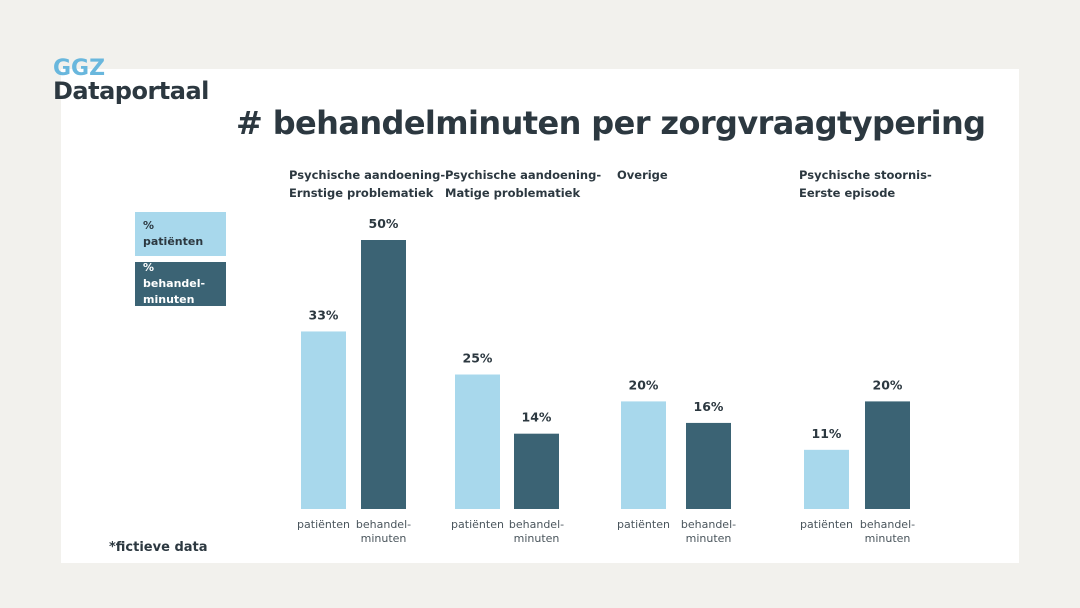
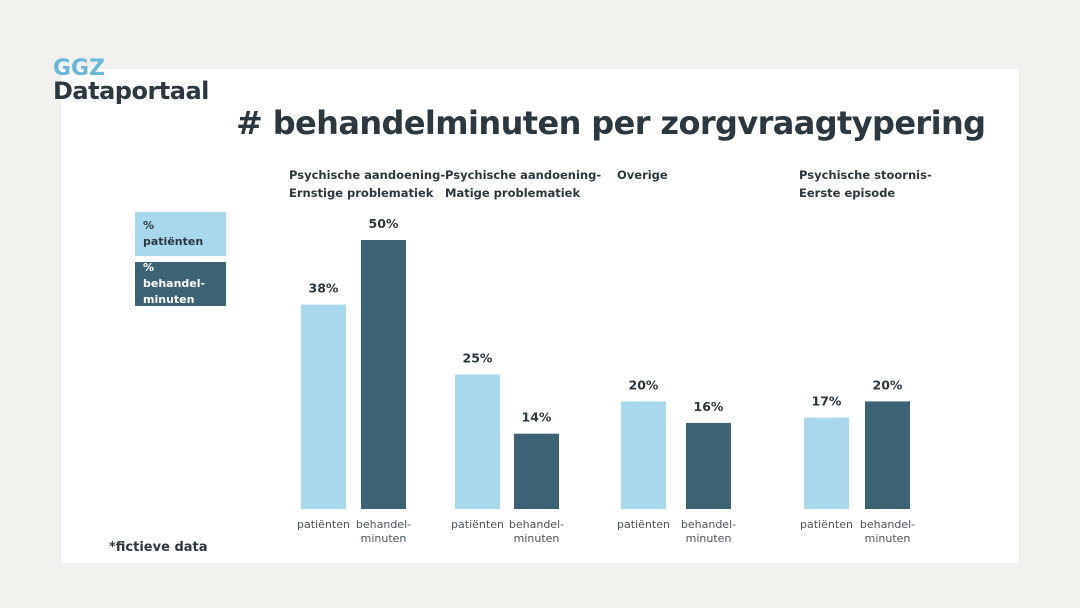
% patiënten/Psychische aandoening-Ernstige problematiek: 33% -> 38%
% patiënten/Psychische stoornis-Eerste episode: 11% -> 17%
